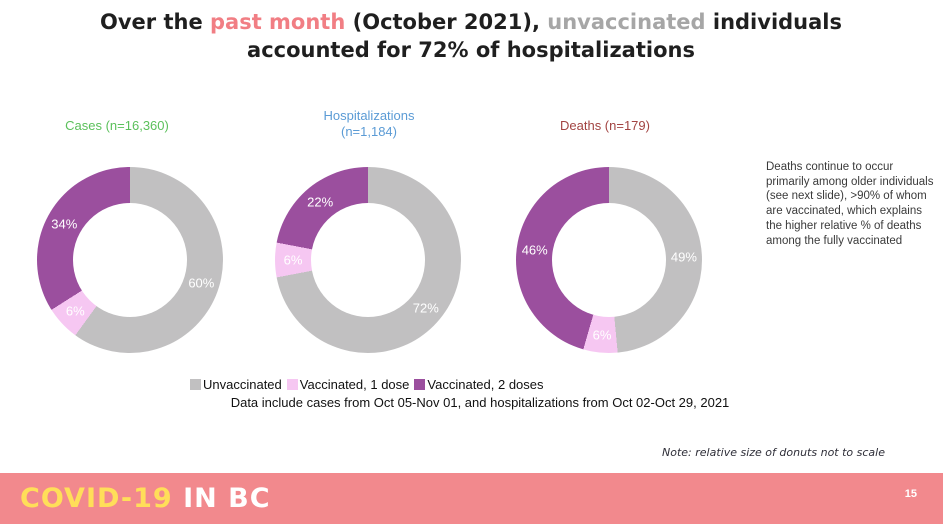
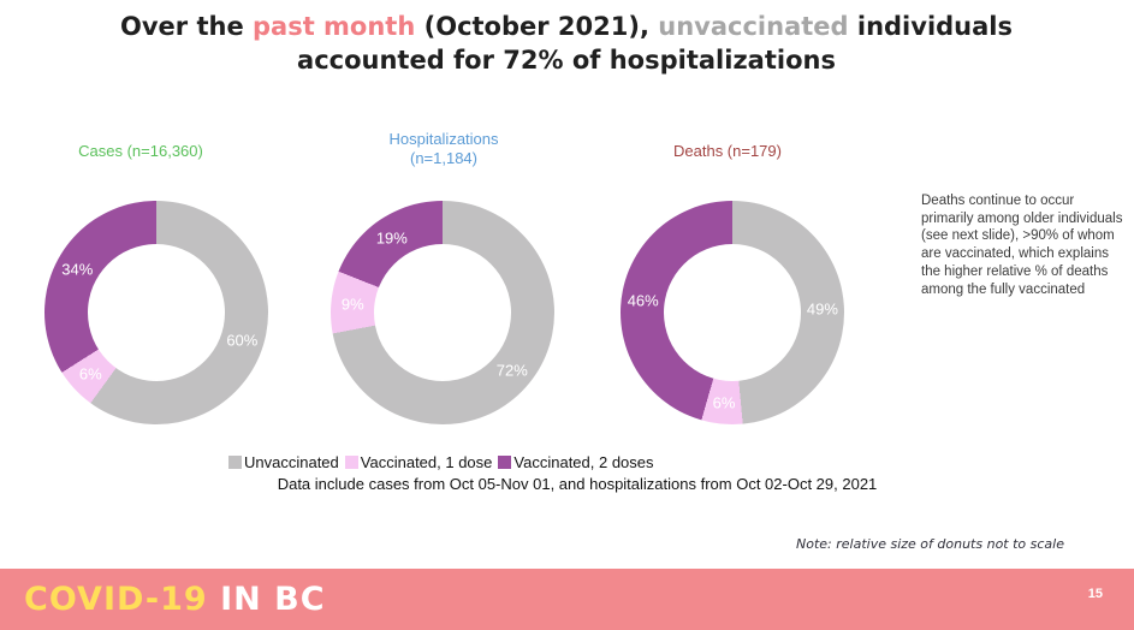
Hospitalizations (n=1,184)/Vaccinated, 1 dose: 6% -> 9%
Hospitalizations (n=1,184)/Vaccinated, 2 doses: 22% -> 19%
